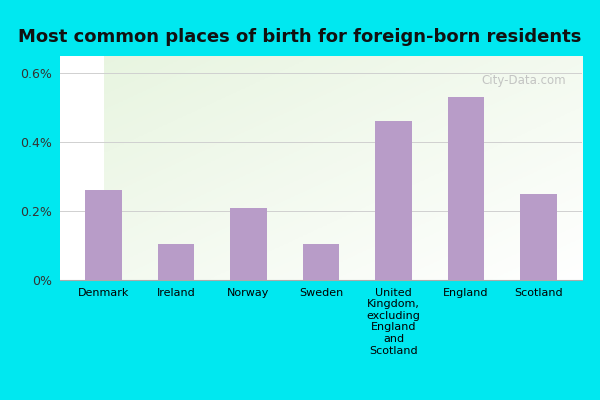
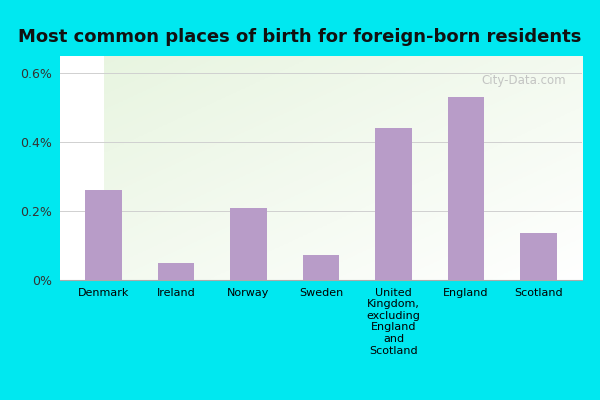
Ireland: 0.105% -> 0.048%
Sweden: 0.105% -> 0.072%
United Kingdom, excluding England and Scotland: 0.460% -> 0.440%
Scotland: 0.250% -> 0.135%
